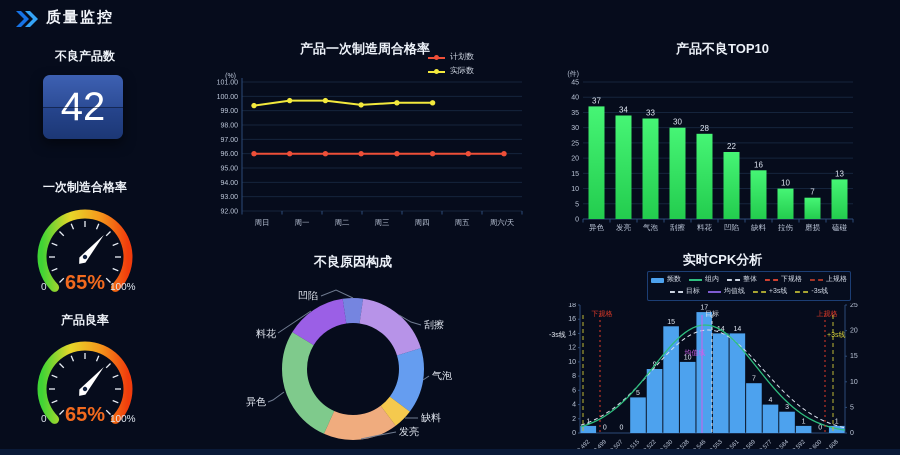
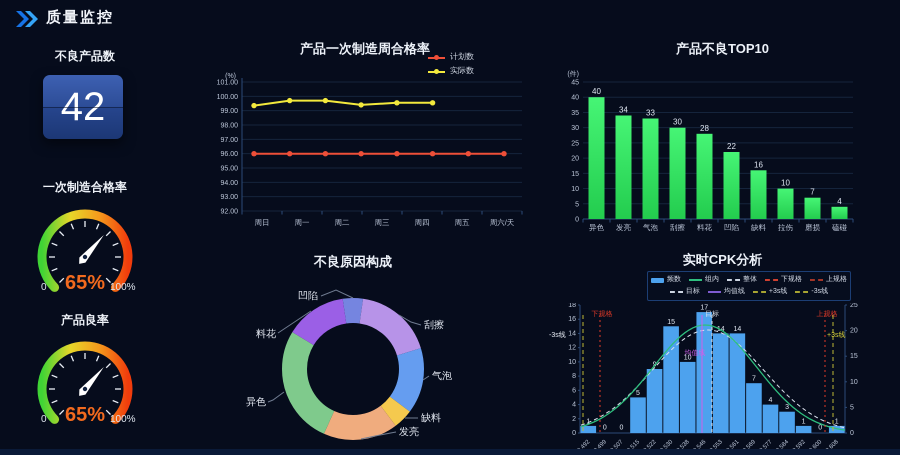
产品不良TOP10/异色: 37 -> 40
产品不良TOP10/磕碰: 13 -> 4
